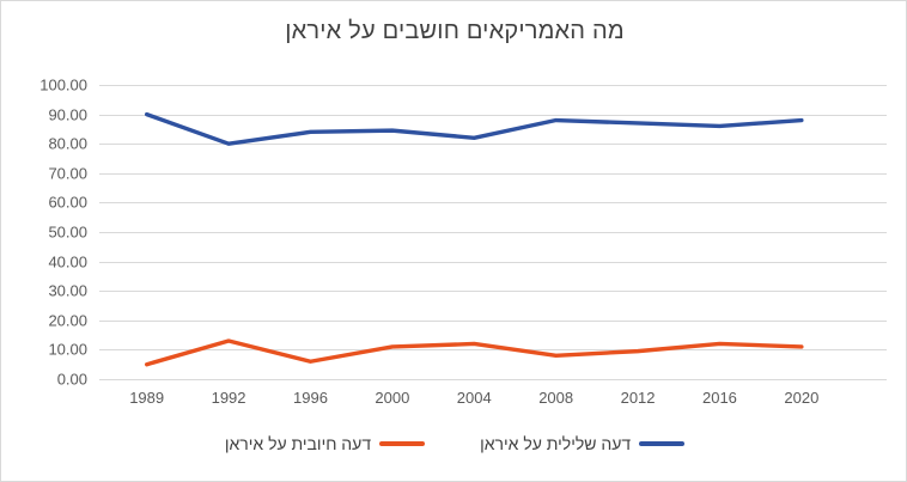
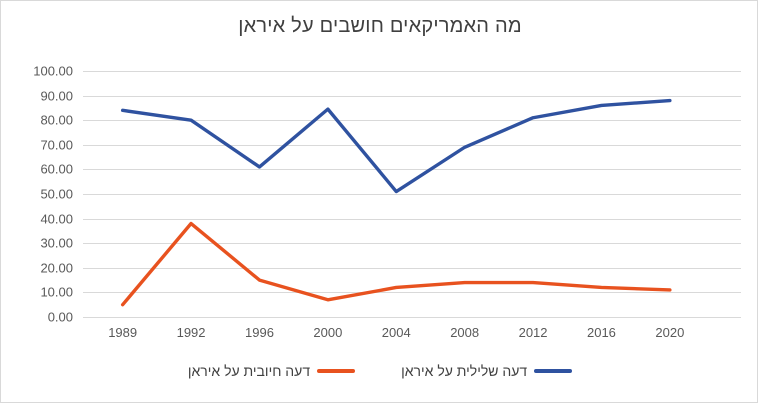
דעה שלילית על איראן/1989: 90 -> 84
דעה חיובית על איראן/1992: 13 -> 38
דעה שלילית על איראן/1996: 84 -> 61
דעה חיובית על איראן/1996: 6 -> 15
דעה חיובית על איראן/2000: 11 -> 7
דעה שלילית על איראן/2004: 82 -> 51
דעה שלילית על איראן/2008: 88 -> 69
דעה חיובית על איראן/2008: 8 -> 14
דעה שלילית על איראן/2012: 87 -> 81
דעה חיובית על איראן/2012: 10 -> 14
